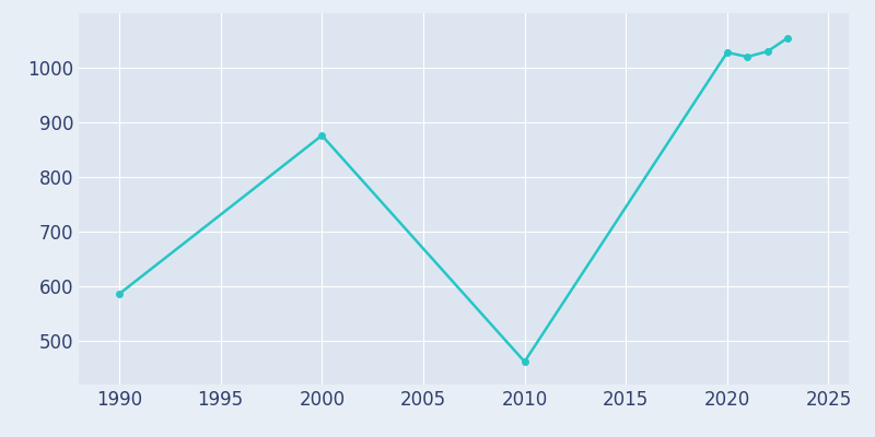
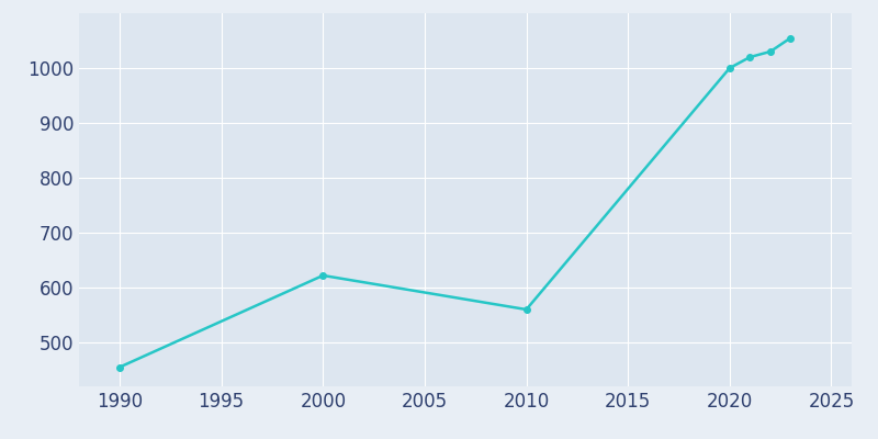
1990: 586 -> 455
2000: 876 -> 622
2010: 462 -> 560
2020: 1028 -> 1000
